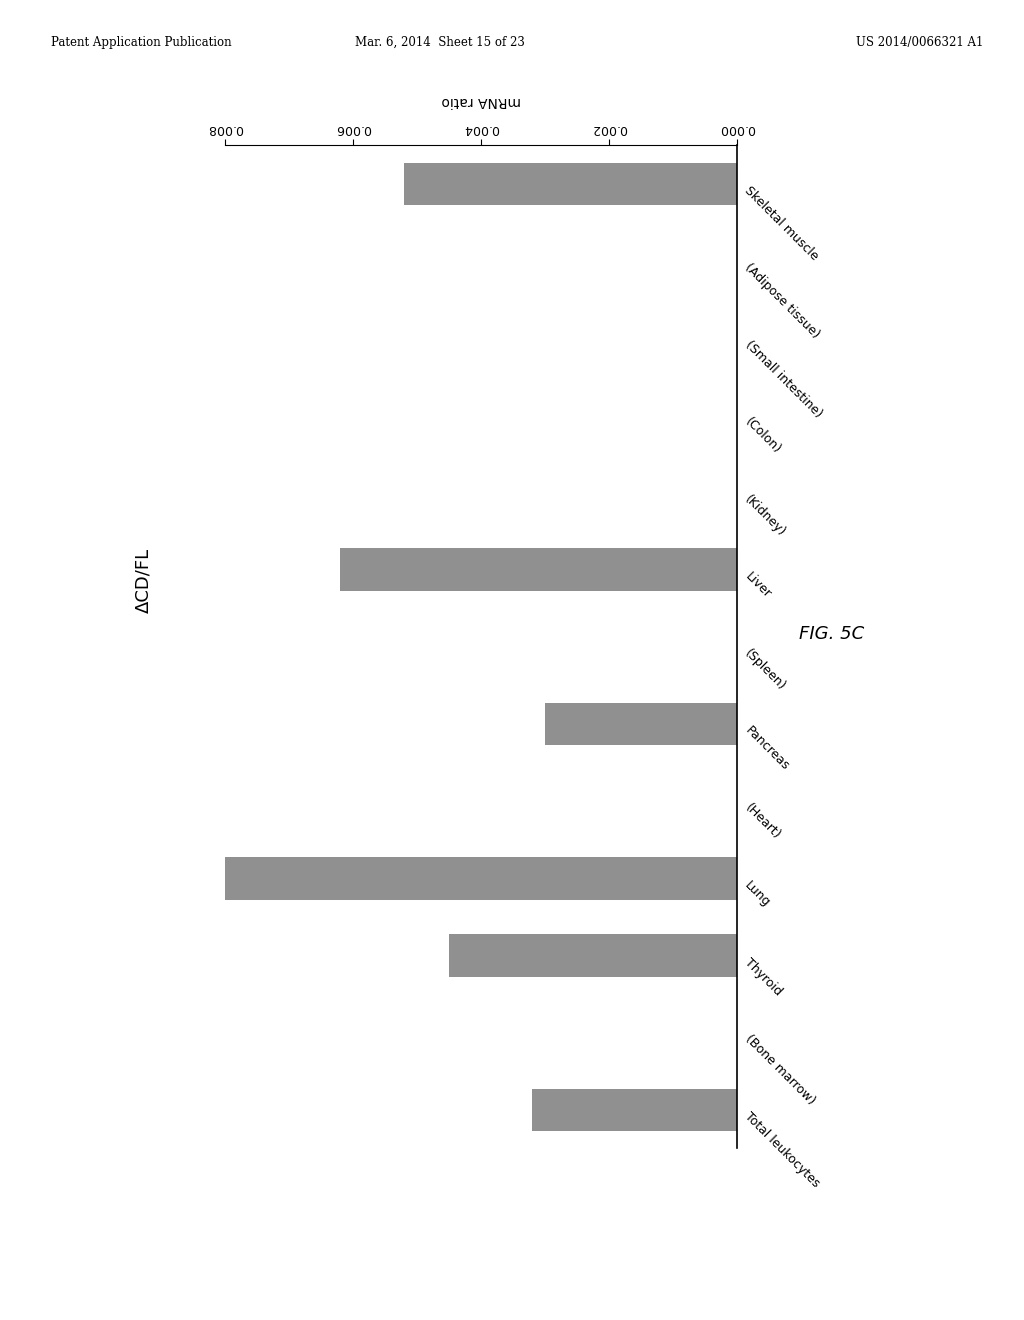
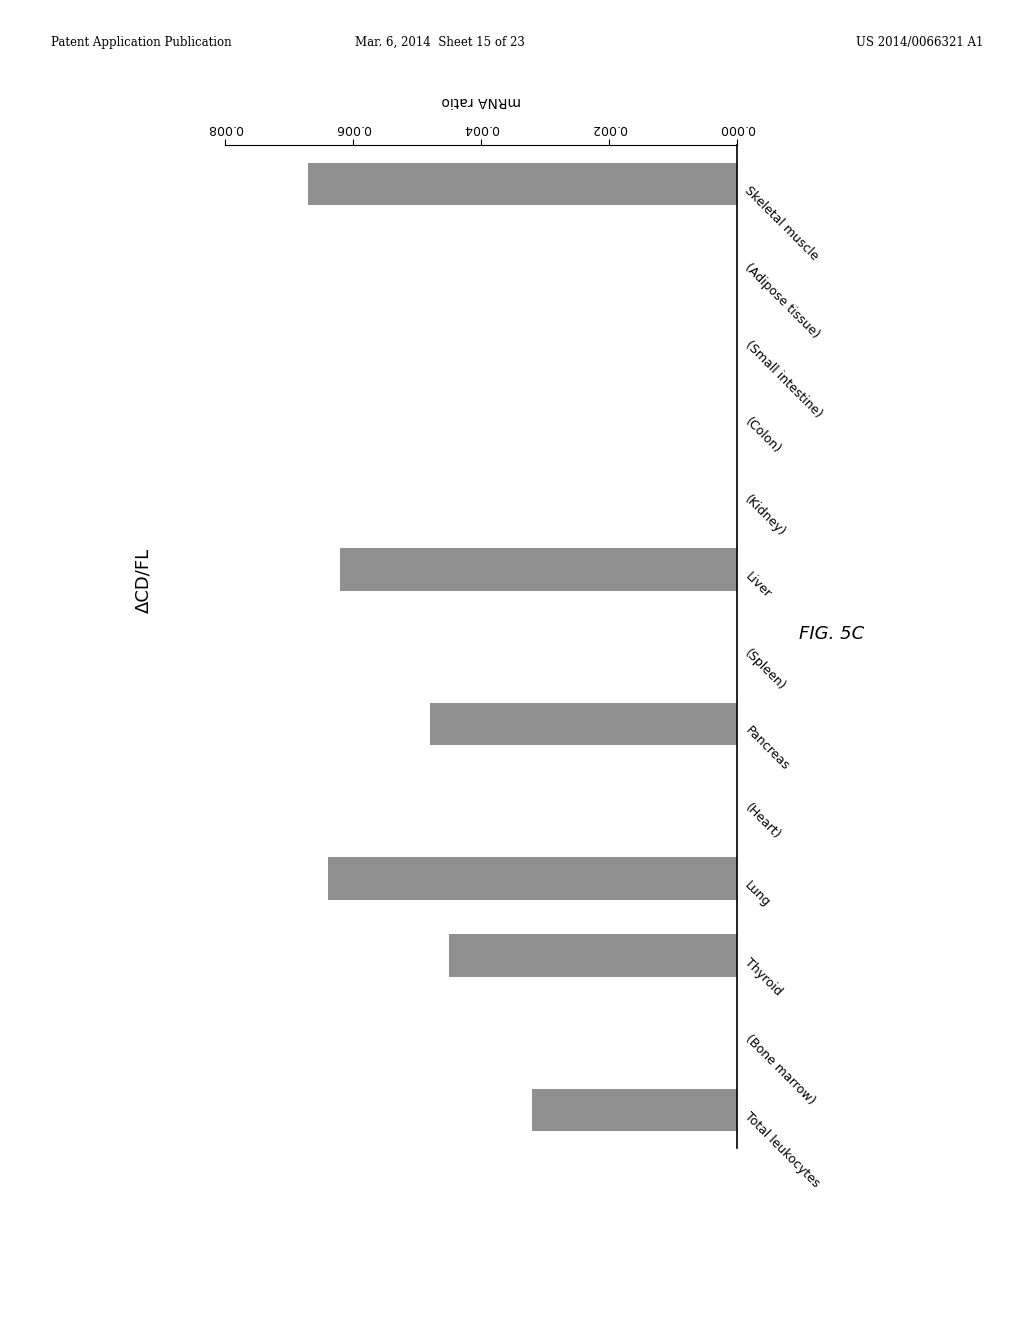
Skeletal muscle: 0.0052 -> 0.0067
Pancreas: 0.0030 -> 0.0048
Lung: 0.0080 -> 0.0064
